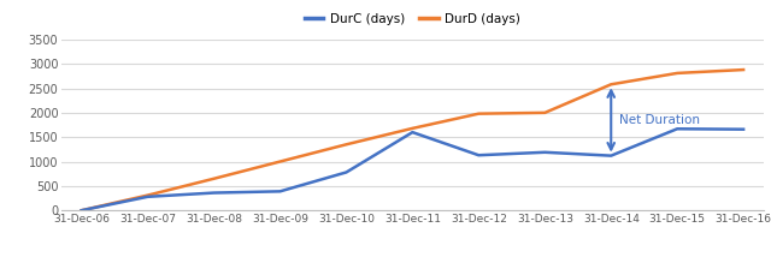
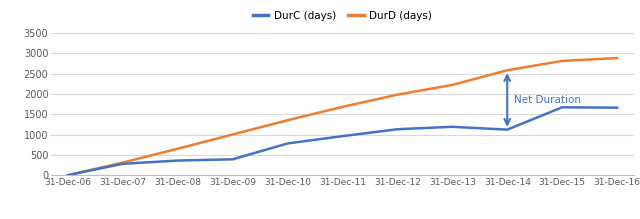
DurC (days)/31-Dec-11: 1600 -> 960
DurD (days)/31-Dec-13: 2000 -> 2220
